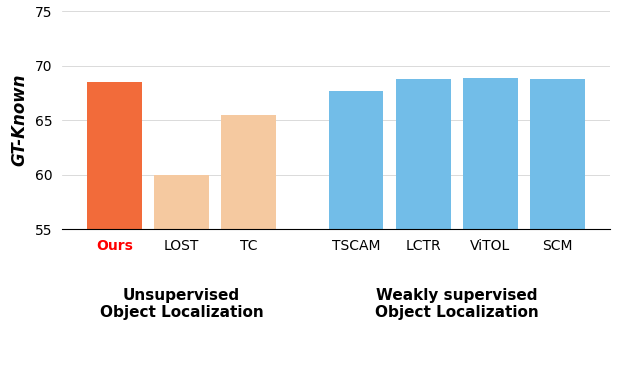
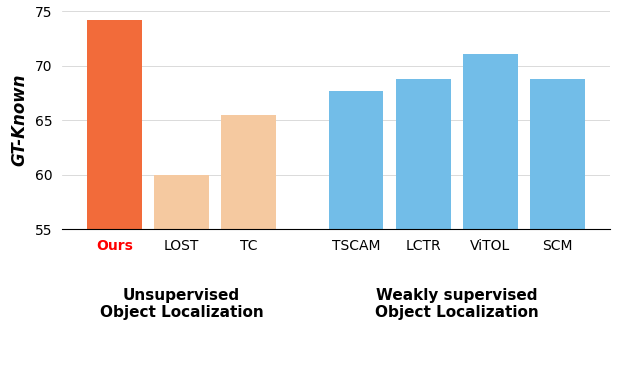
Ours: 68.5 -> 74.2
ViTOL: 68.9 -> 71.1
